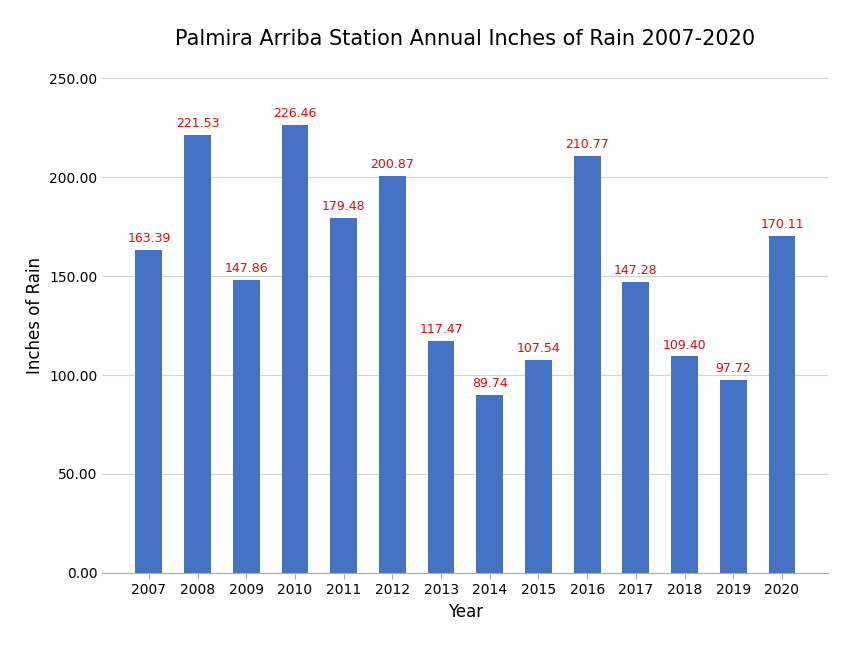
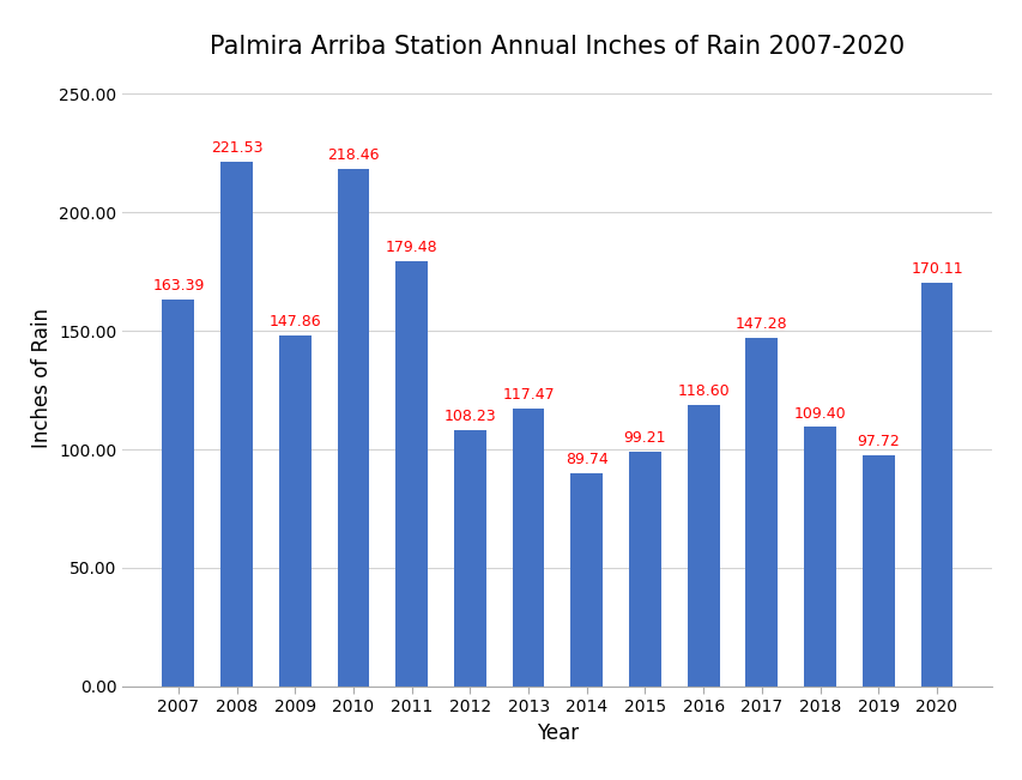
2010: 226.46 -> 218.46
2012: 200.87 -> 108.23
2015: 107.54 -> 99.21
2016: 210.77 -> 118.60
